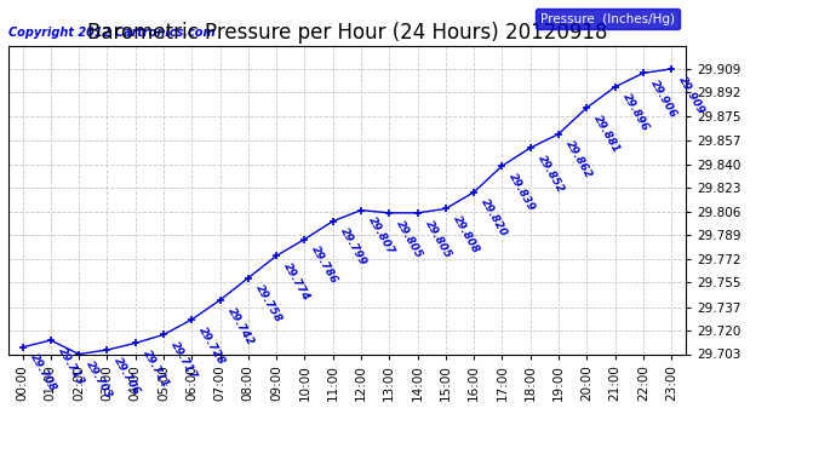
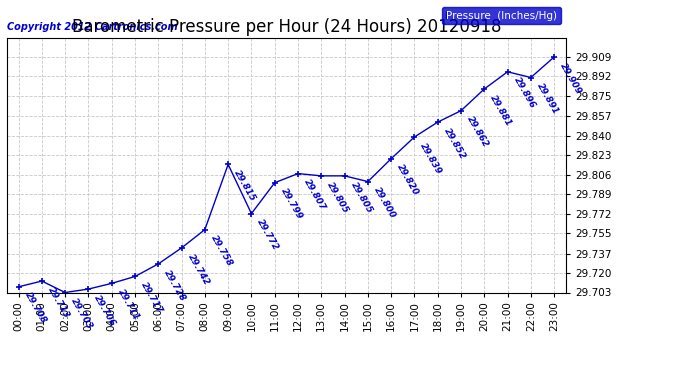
09:00: 29.774 -> 29.815
10:00: 29.786 -> 29.772
15:00: 29.808 -> 29.800
22:00: 29.906 -> 29.891
